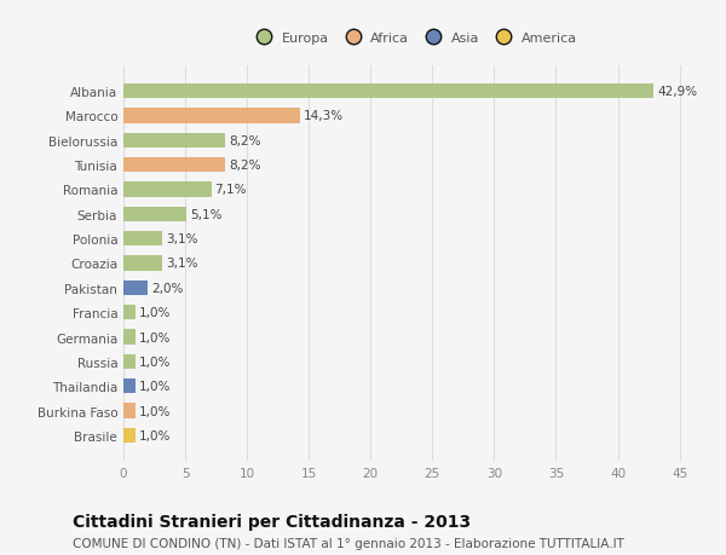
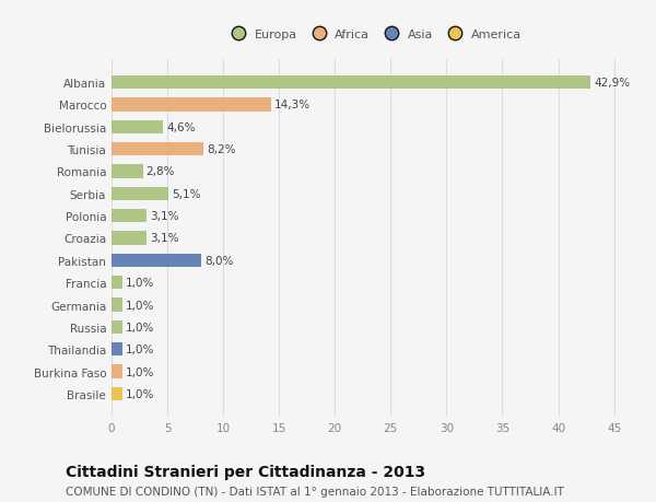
Bielorussia: 8,2% -> 4,6%
Romania: 7,1% -> 2,8%
Pakistan: 2,0% -> 8,0%
